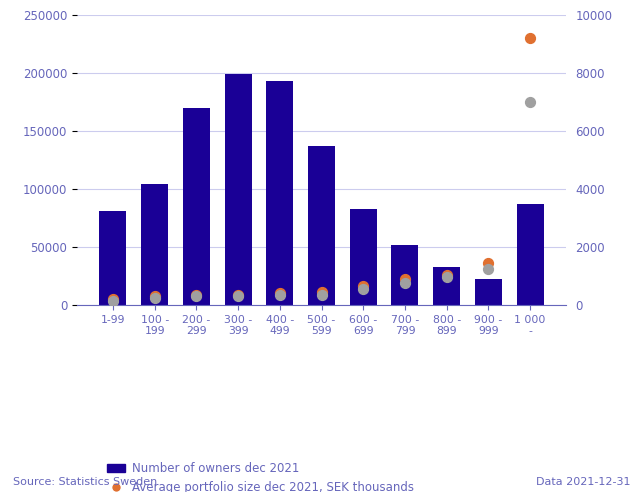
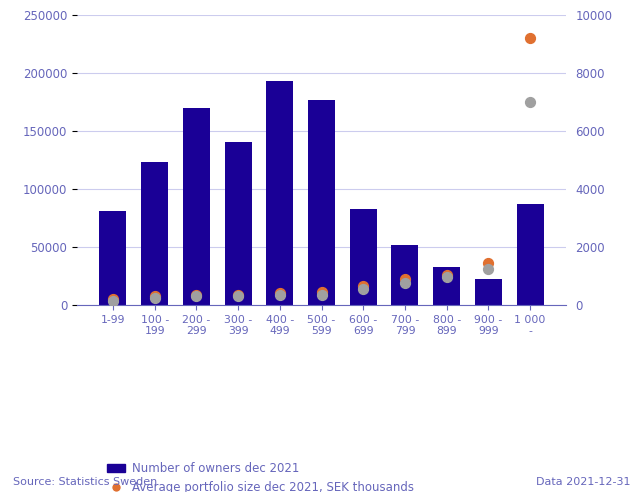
Number of owners dec 2021/100 - 199: 104000 -> 123000
Number of owners dec 2021/300 - 399: 199000 -> 140000
Number of owners dec 2021/500 - 599: 137000 -> 177000
